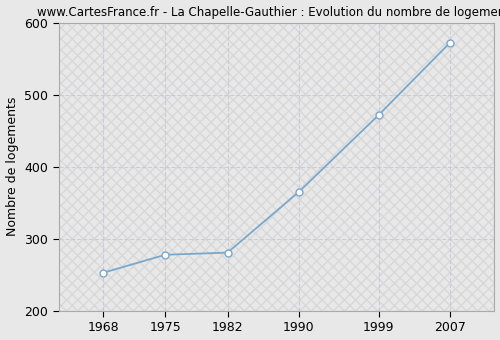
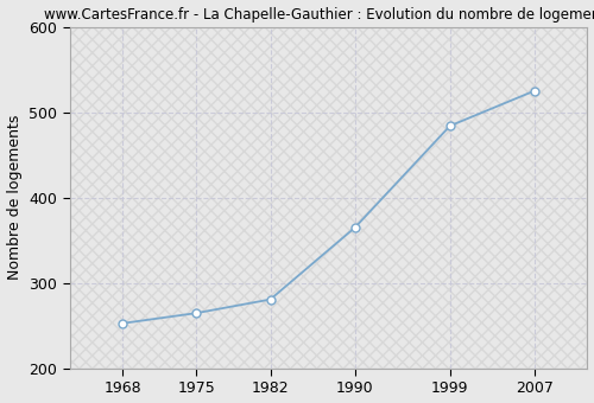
1975: 278 -> 265
1999: 472 -> 484
2007: 572 -> 525
